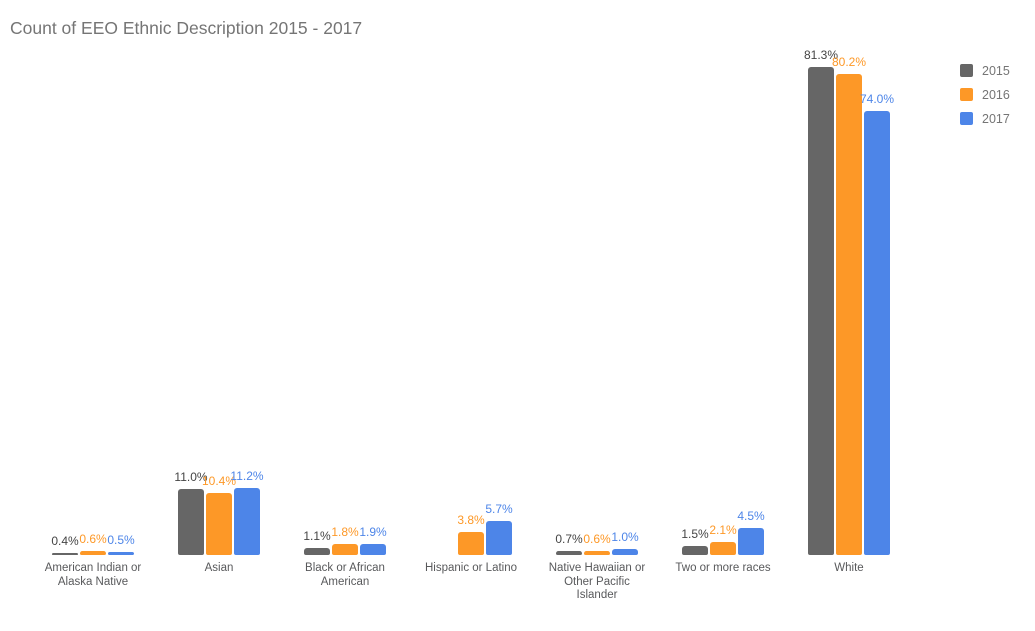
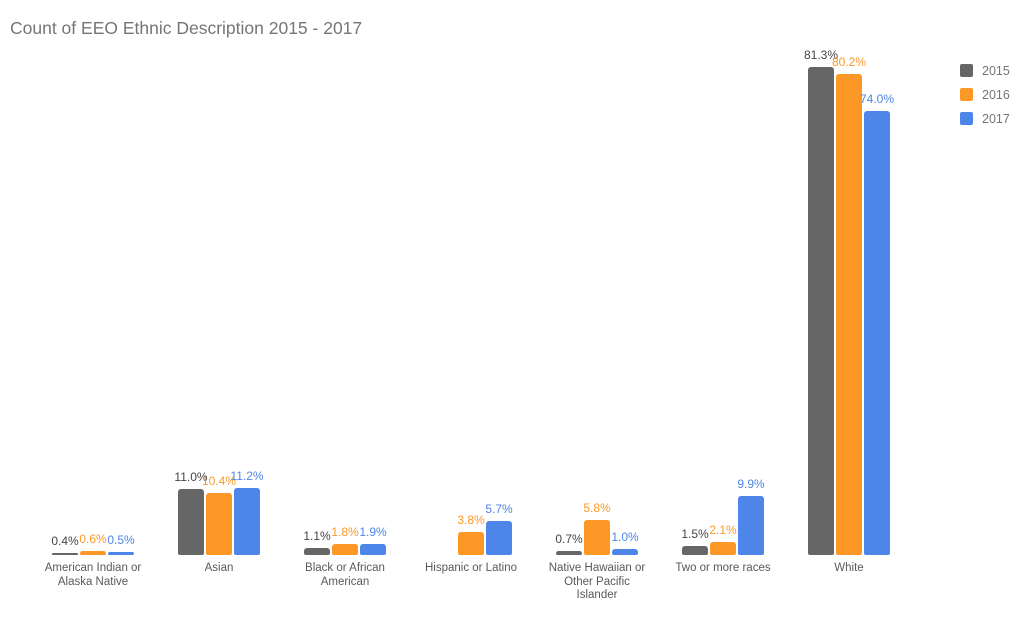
2016/Native Hawaiian or Other Pacific Islander: 0.6% -> 5.8%
2017/Two or more races: 4.5% -> 9.9%
